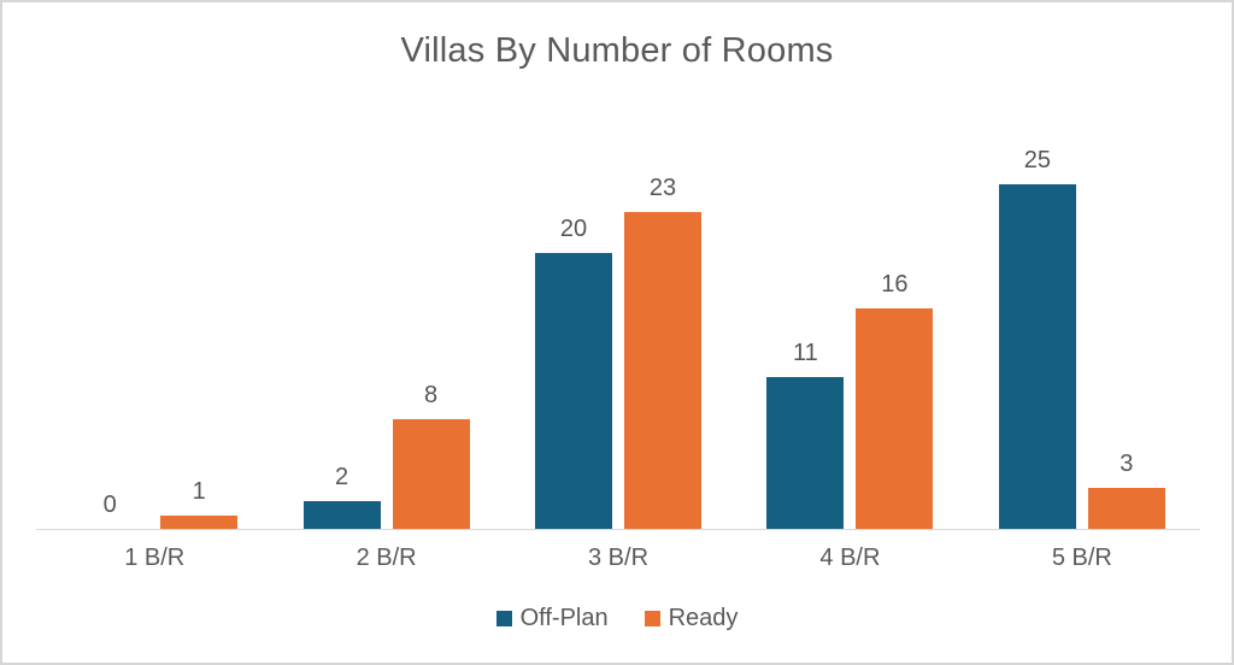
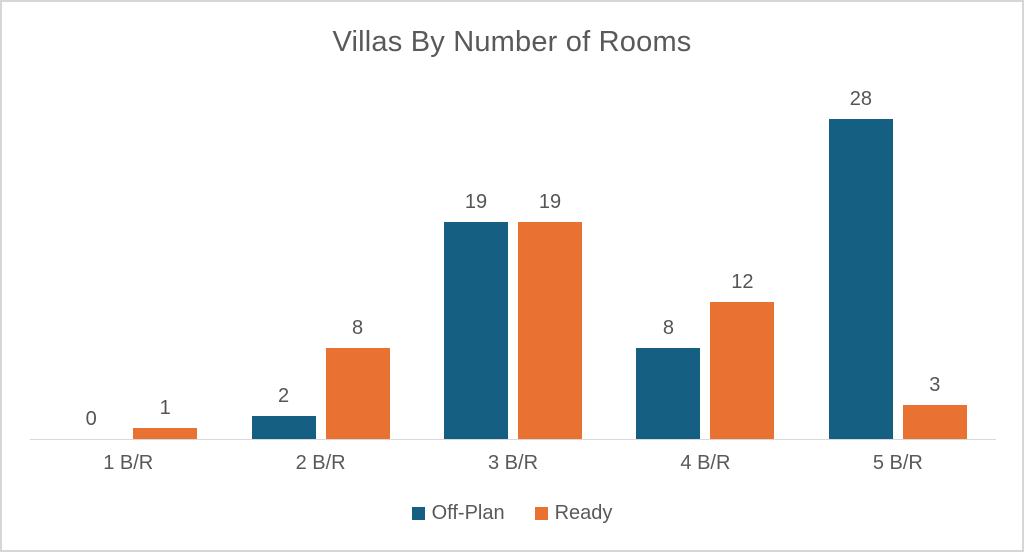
Off-Plan/3 B/R: 20 -> 19
Ready/3 B/R: 23 -> 19
Off-Plan/4 B/R: 11 -> 8
Ready/4 B/R: 16 -> 12
Off-Plan/5 B/R: 25 -> 28
